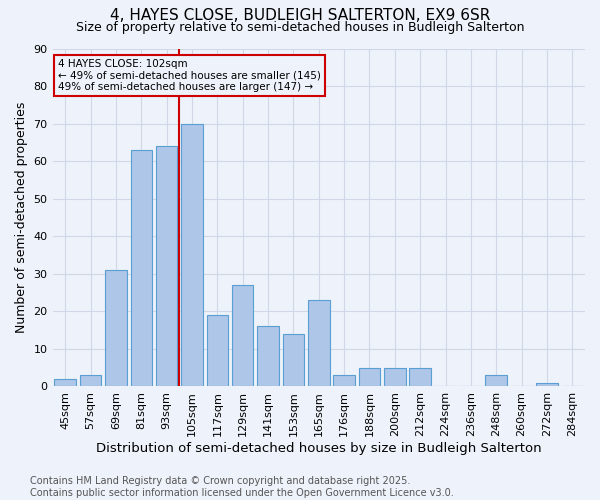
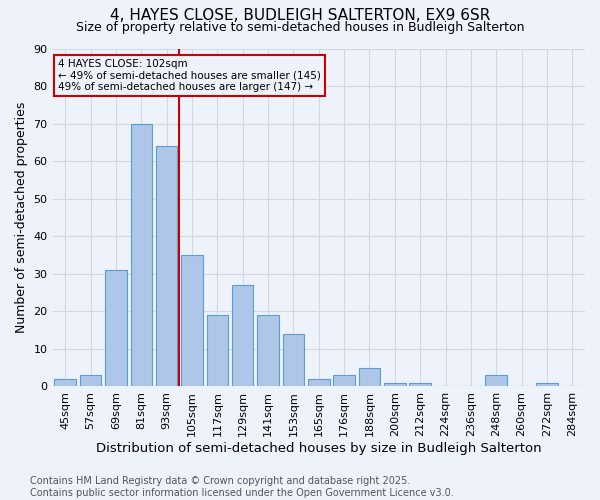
81sqm: 63 -> 70
105sqm: 70 -> 35
141sqm: 16 -> 19
165sqm: 23 -> 2
200sqm: 5 -> 1
212sqm: 5 -> 1
